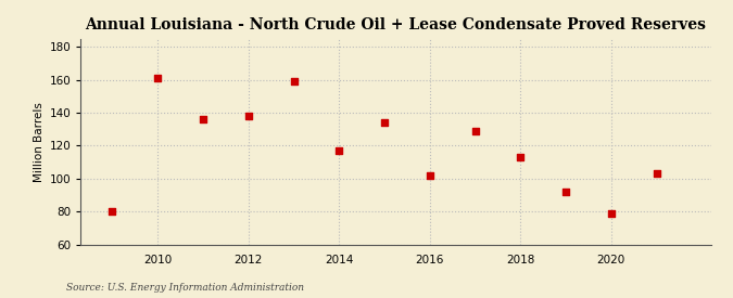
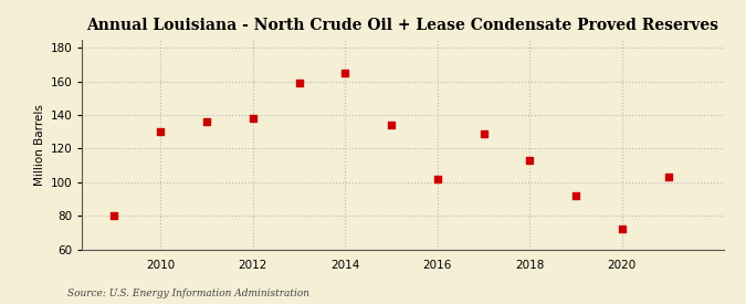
2010: 161 -> 130
2014: 117 -> 165
2020: 79 -> 72
